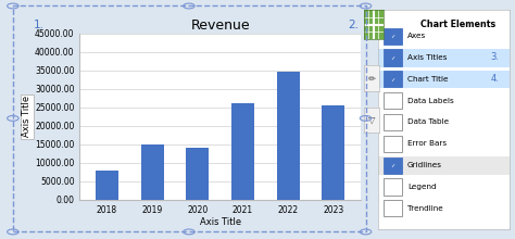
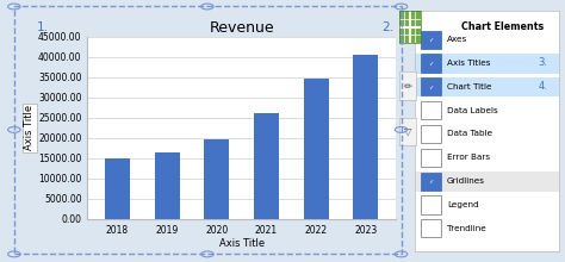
2018: 8000 -> 15000
2019: 15000 -> 16500
2020: 14000 -> 19500
2023: 25500 -> 40500
